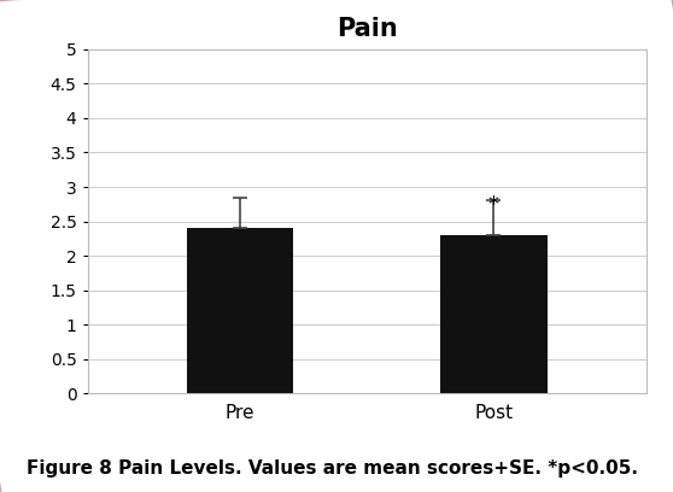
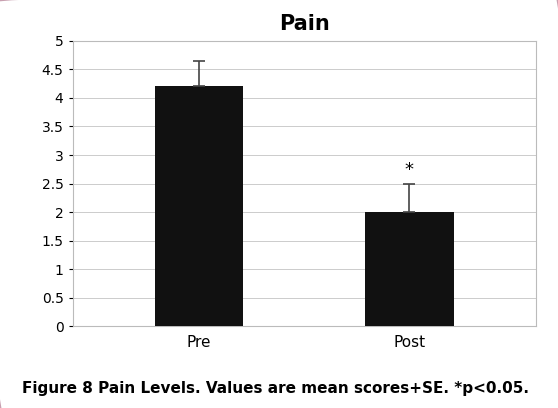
Pre: 2.4 -> 4.2
Post: 2.3 -> 2.0
